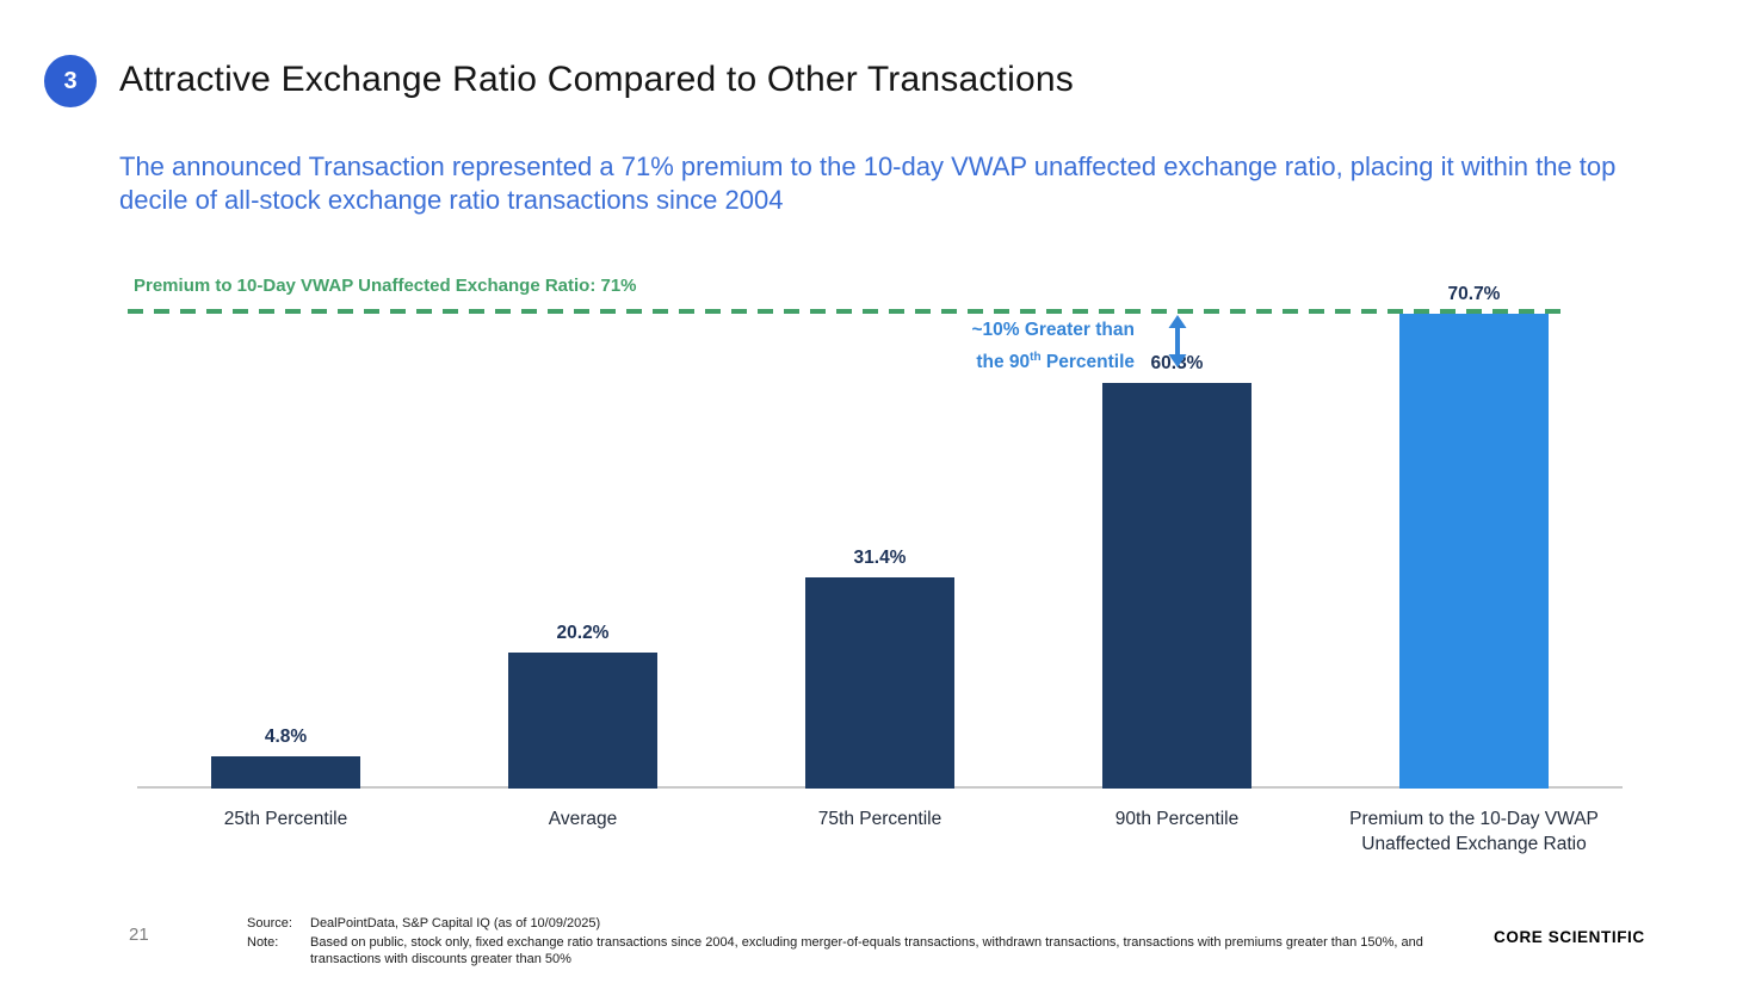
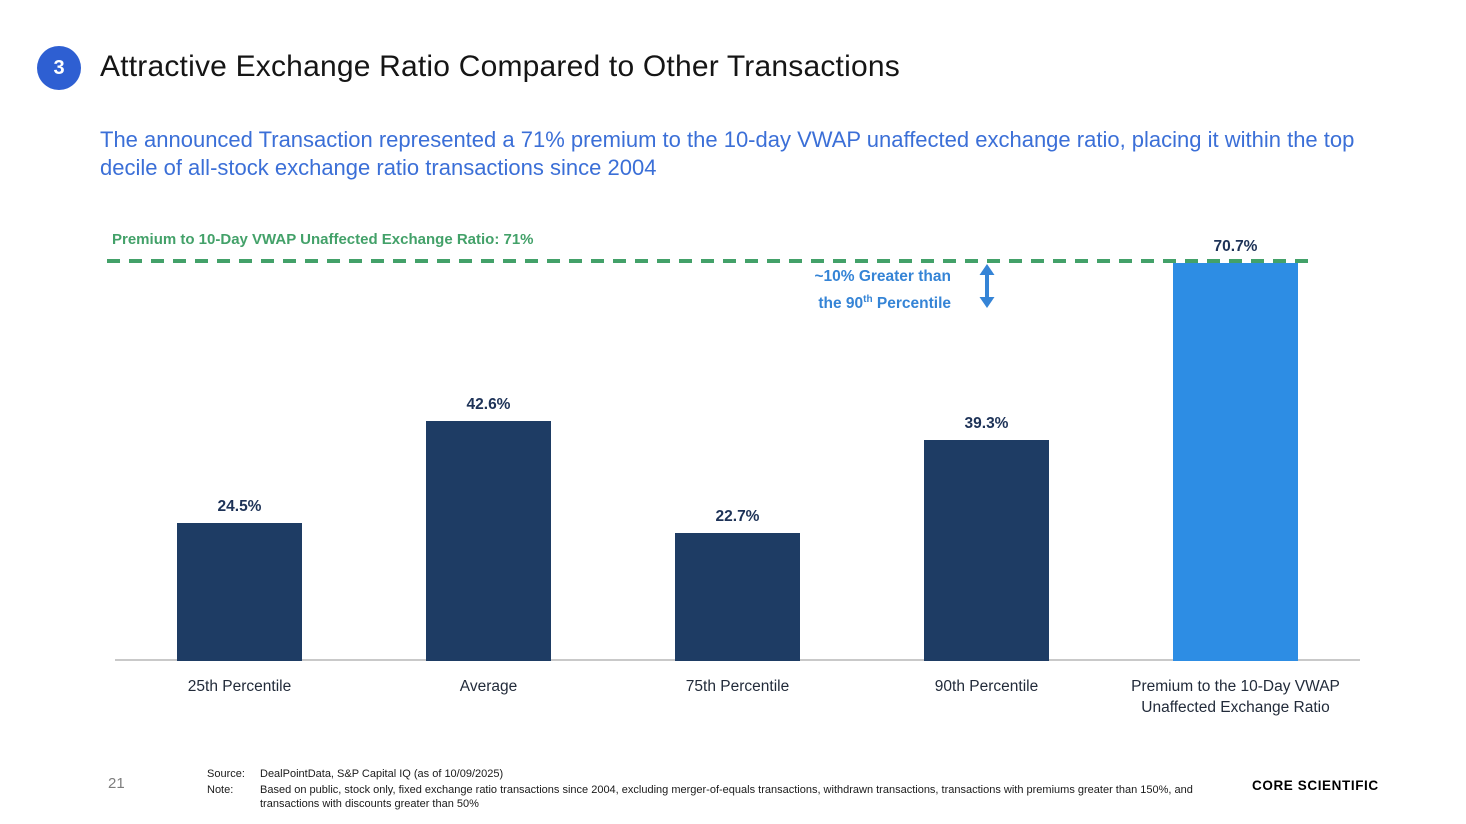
25th Percentile: 4.8% -> 24.5%
Average: 20.2% -> 42.6%
75th Percentile: 31.4% -> 22.7%
90th Percentile: 60.3% -> 39.3%
